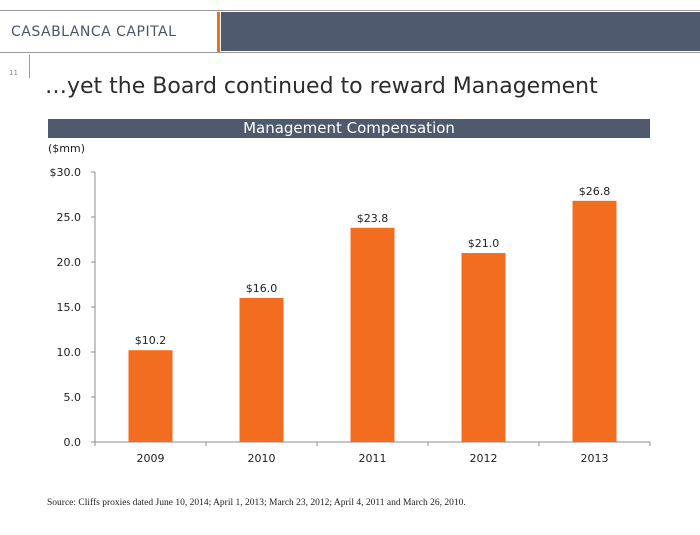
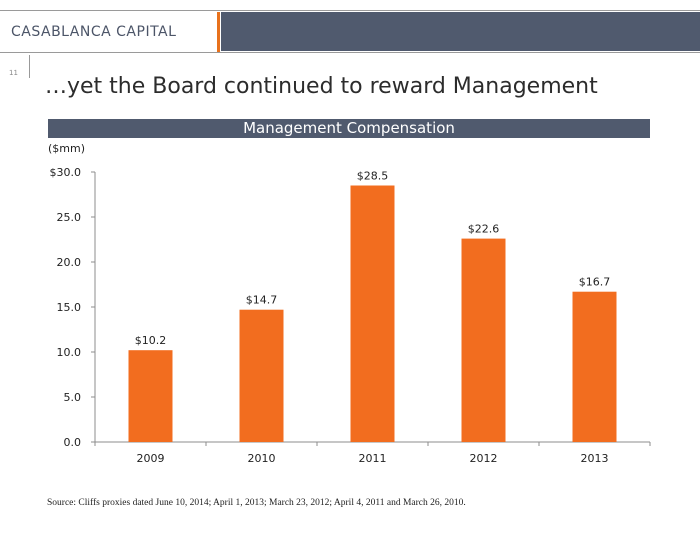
2010: $16.0 -> $14.7
2011: $23.8 -> $28.5
2012: $21.0 -> $22.6
2013: $26.8 -> $16.7
